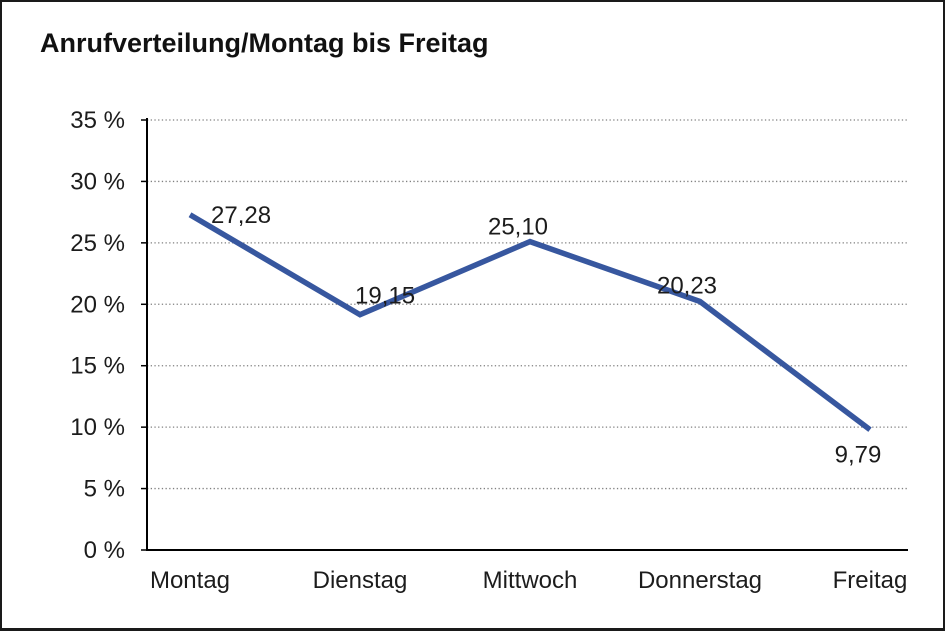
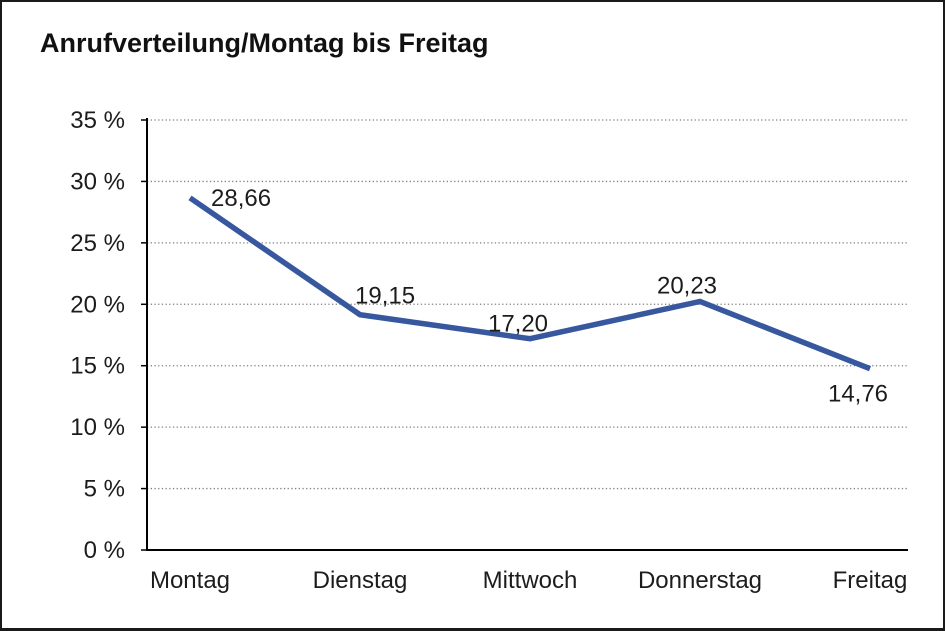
Montag: 27,28 -> 28,66
Mittwoch: 25,10 -> 17,20
Freitag: 9,79 -> 14,76
